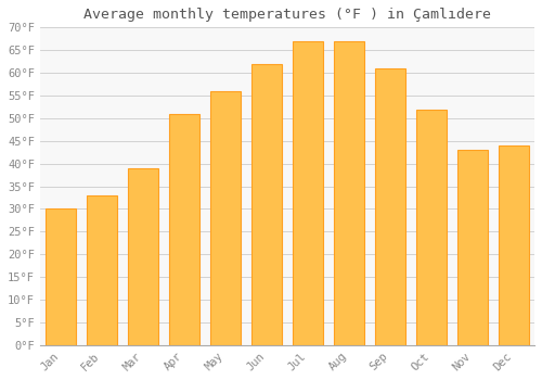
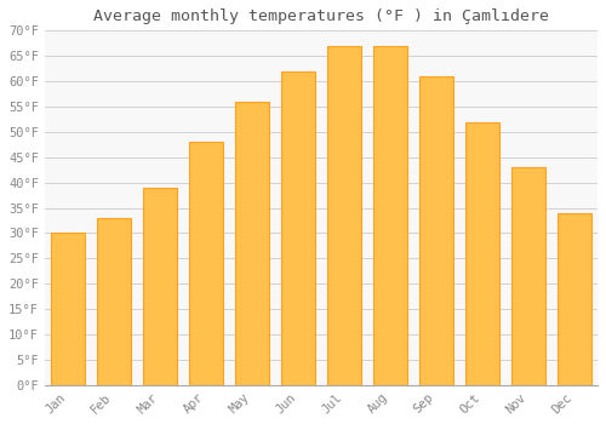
Apr: 51°F -> 48°F
Dec: 44°F -> 34°F
